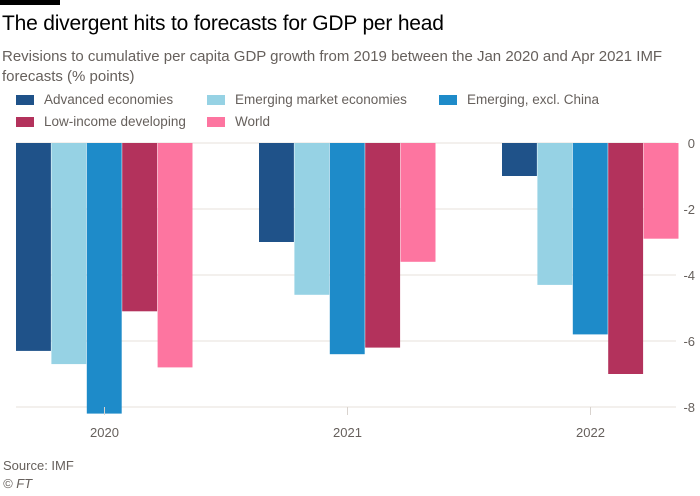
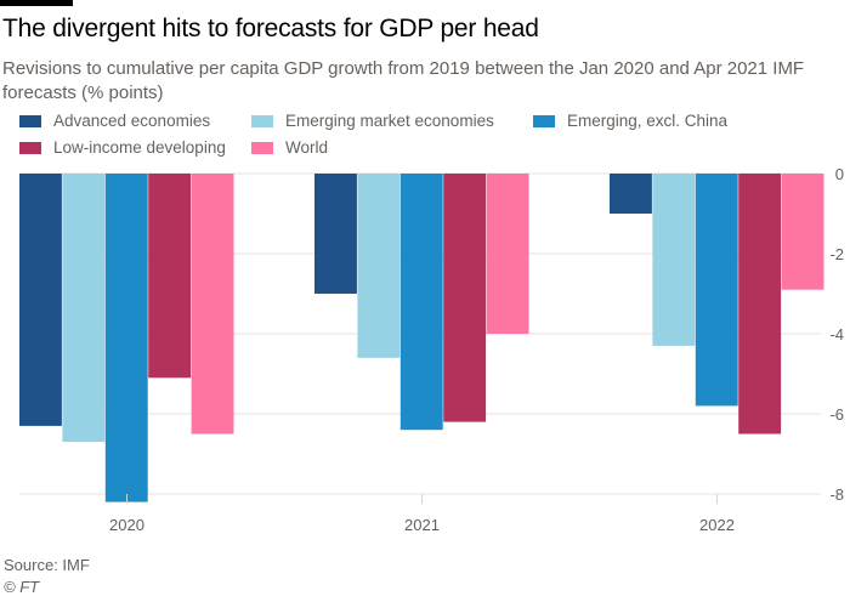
World/2020: -6.8 -> -6.5
World/2021: -3.6 -> -4.0
Low-income developing/2022: -7.0 -> -6.5
